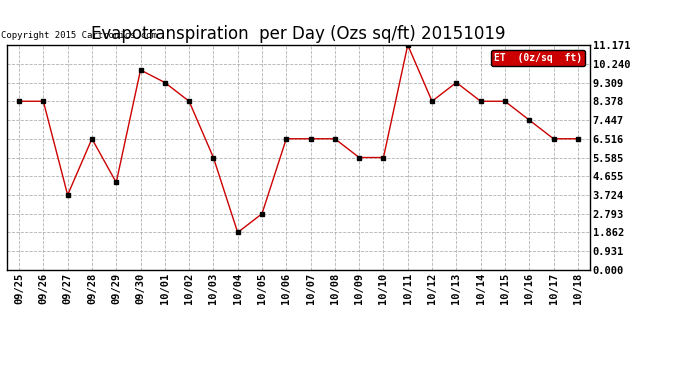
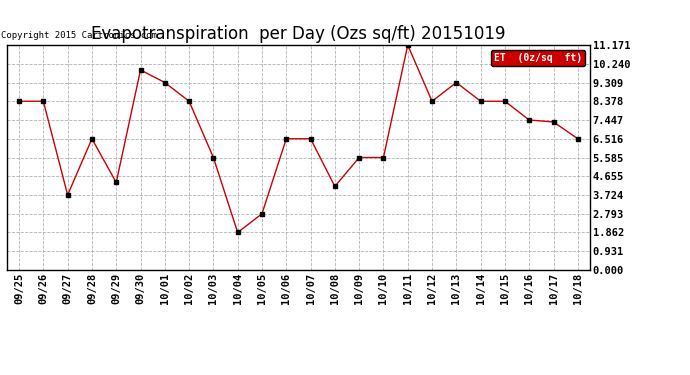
10/08: 6.52 -> 4.15
10/17: 6.52 -> 7.35
